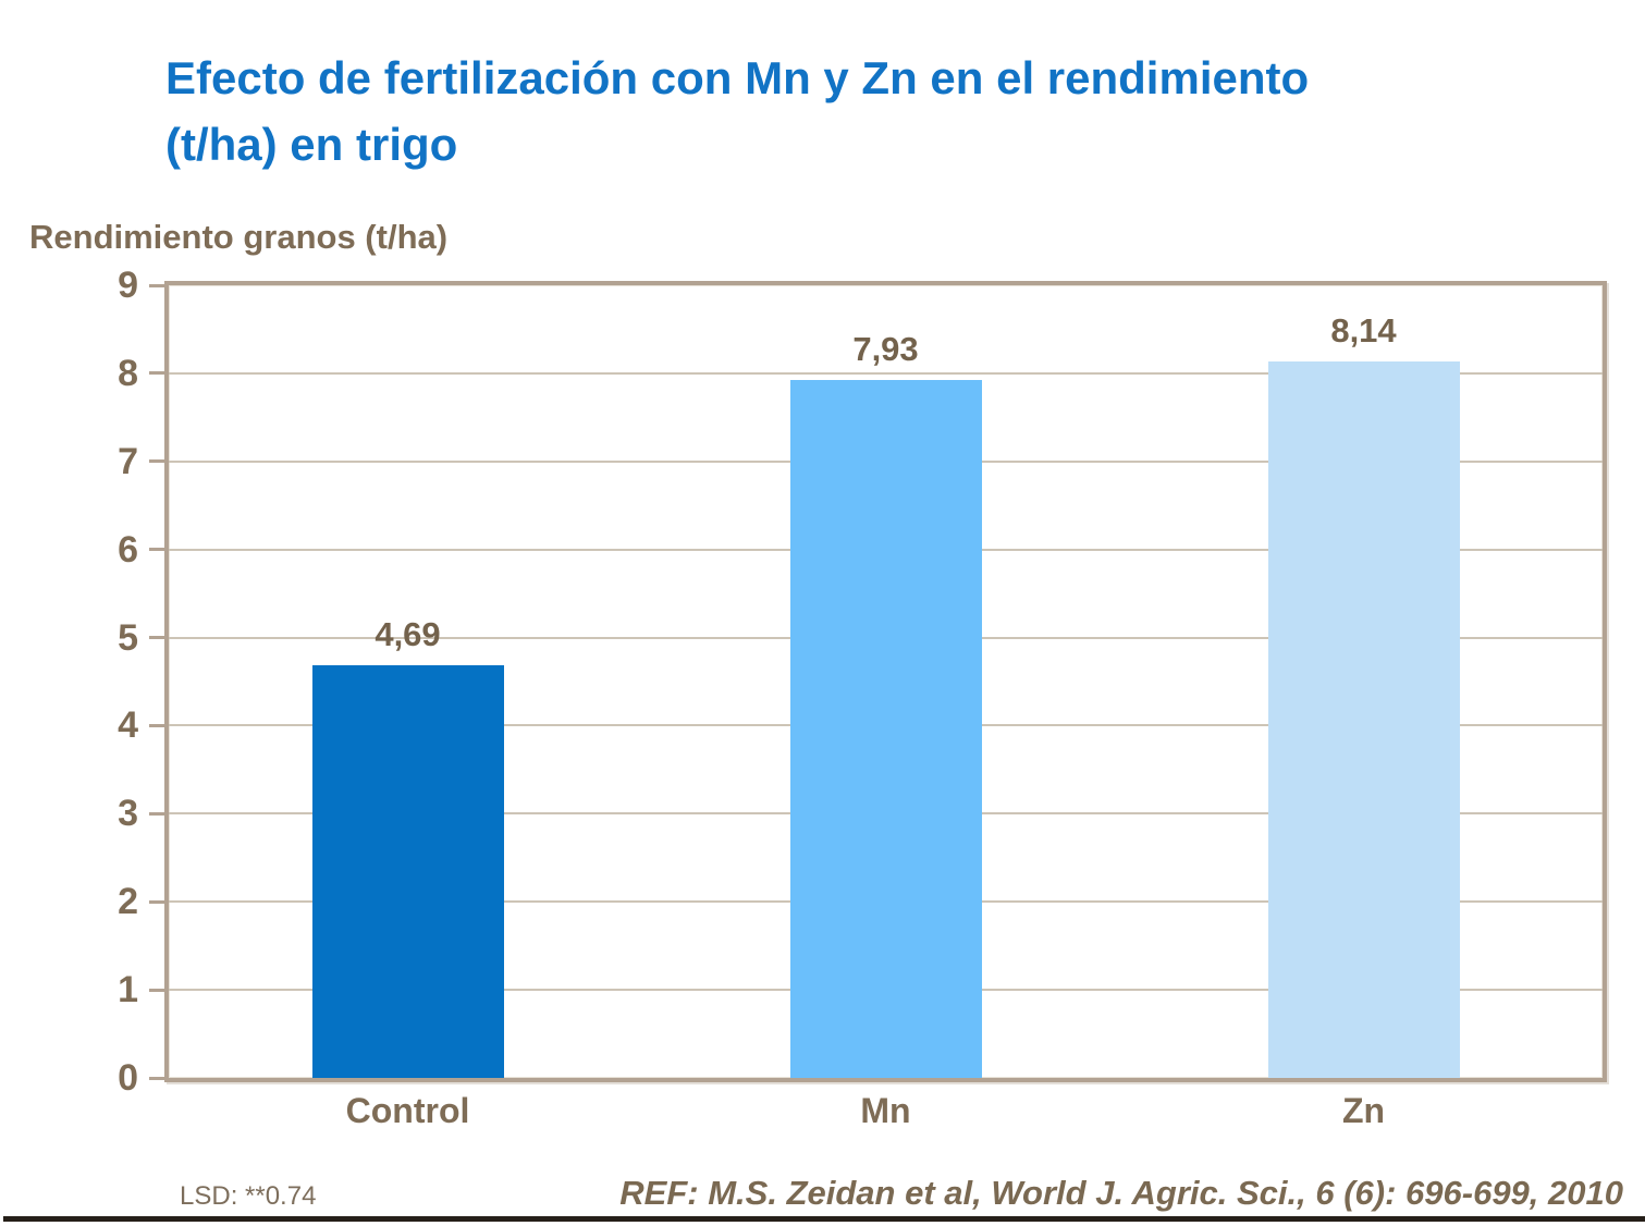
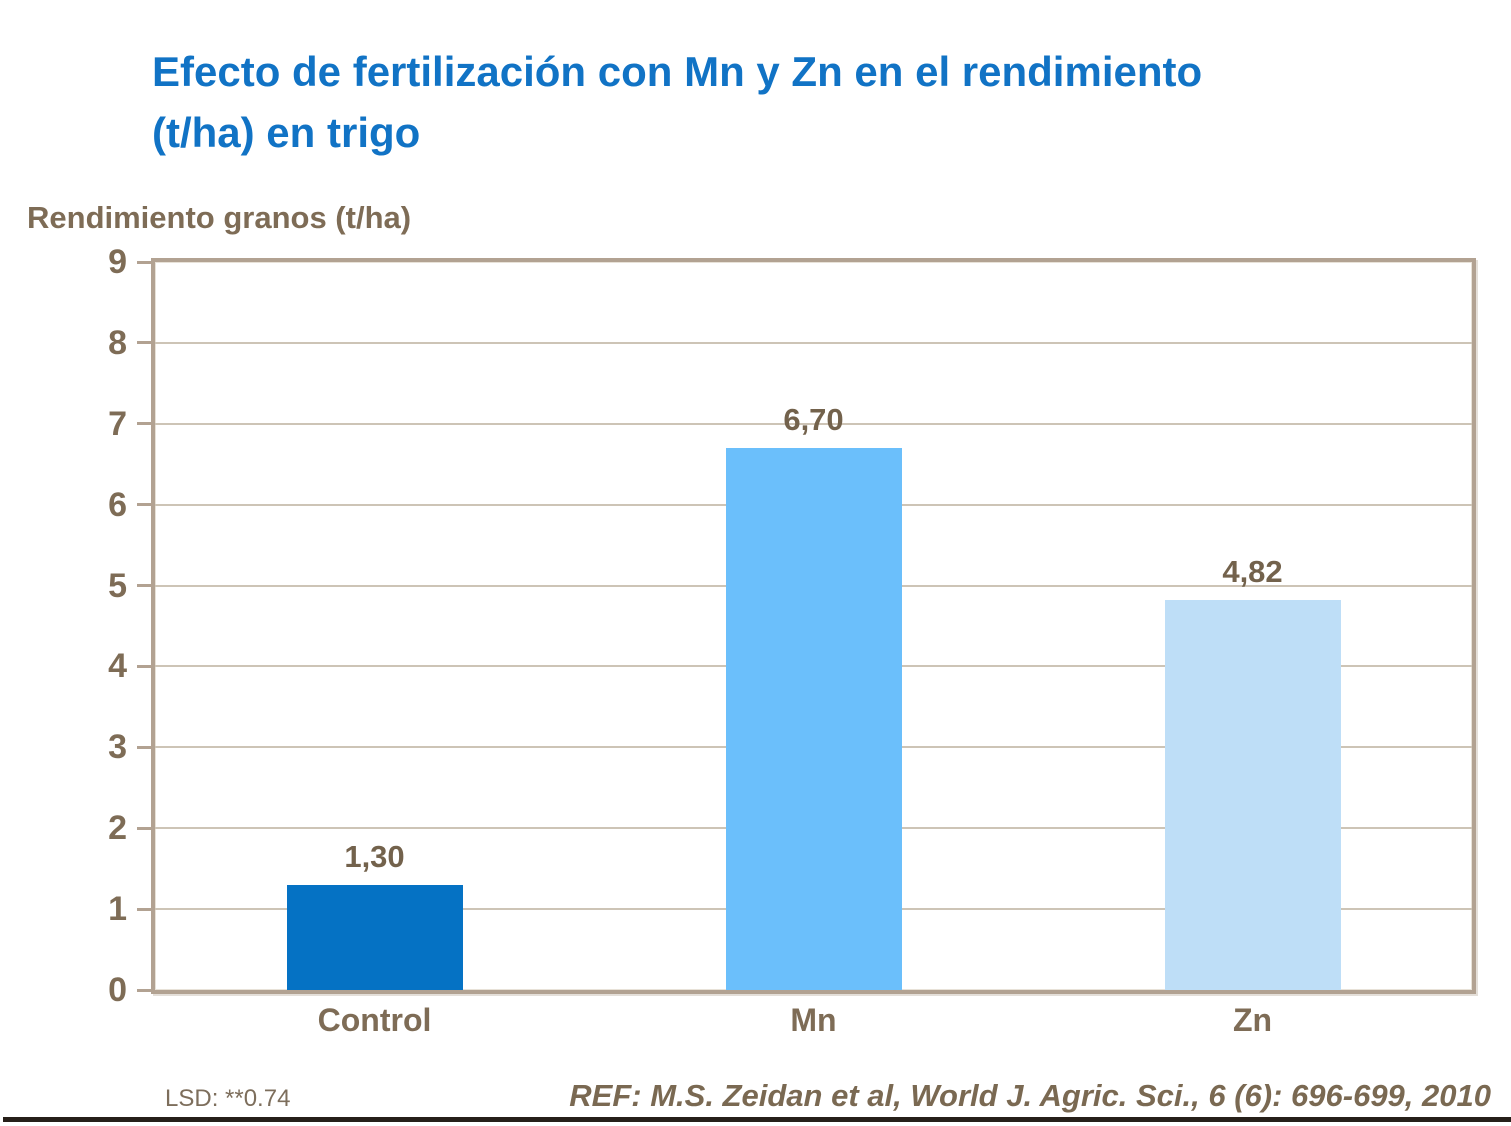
Control: 4,69 -> 1,30
Mn: 7,93 -> 6,70
Zn: 8,14 -> 4,82
